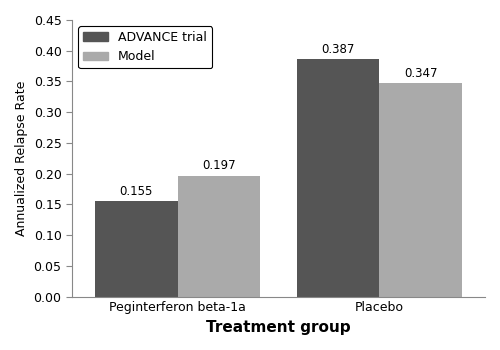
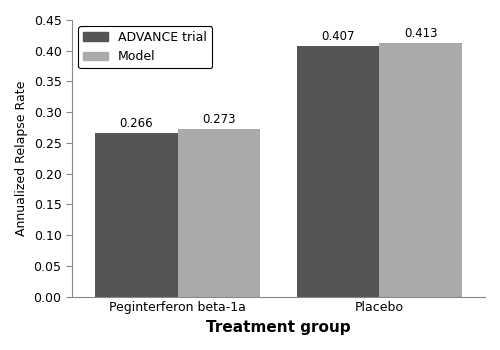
ADVANCE trial/Peginterferon beta-1a: 0.155 -> 0.266
Model/Peginterferon beta-1a: 0.197 -> 0.273
ADVANCE trial/Placebo: 0.387 -> 0.407
Model/Placebo: 0.347 -> 0.413
